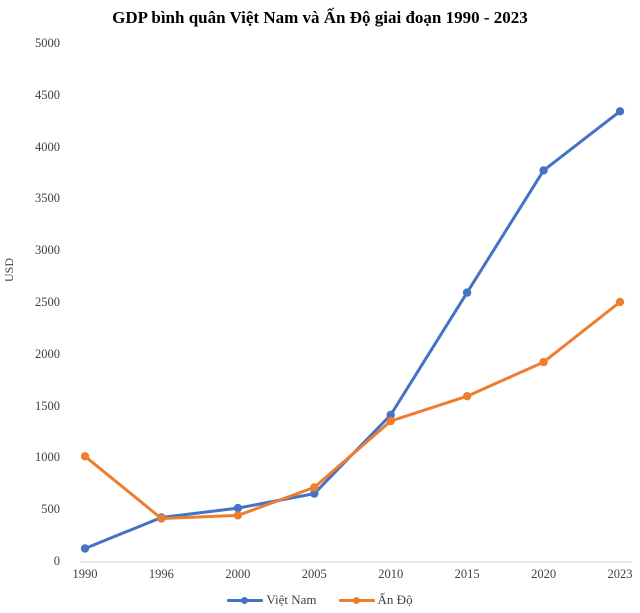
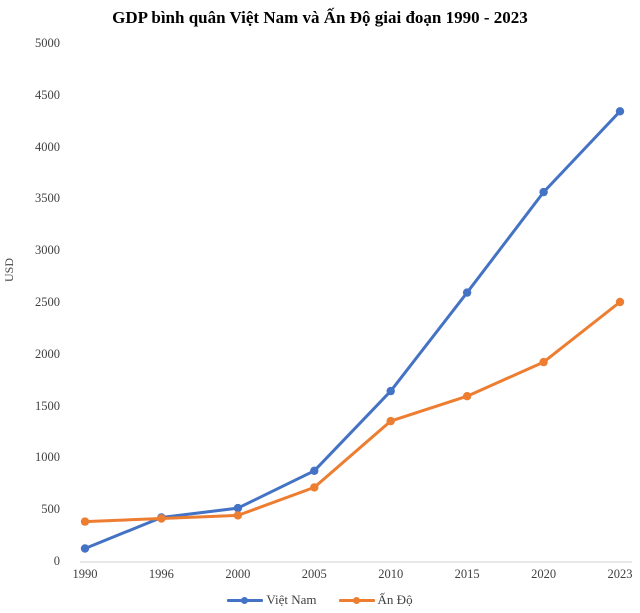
Ấn Độ/1990: 1020 -> 390
Việt Nam/2005: 660 -> 880
Việt Nam/2010: 1420 -> 1650
Việt Nam/2020: 3780 -> 3570
